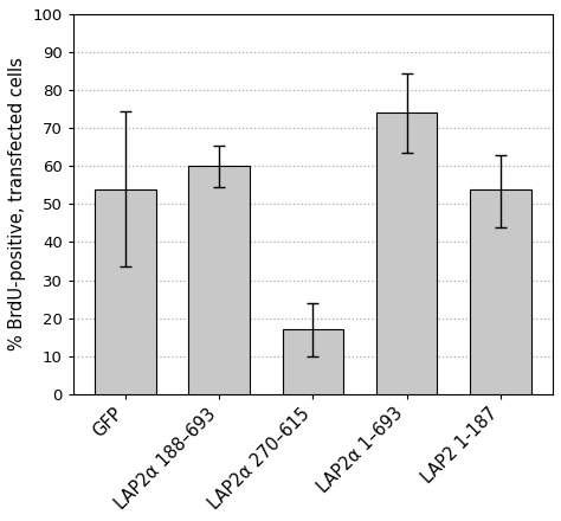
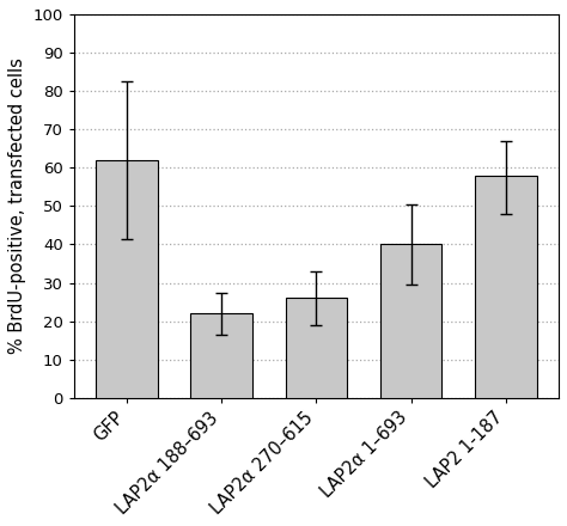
GFP: 54 -> 62
LAP2α 188–693: 60 -> 22
LAP2α 270–615: 17 -> 26
LAP2α 1–693: 74 -> 40
LAP2 1-187: 54 -> 58
